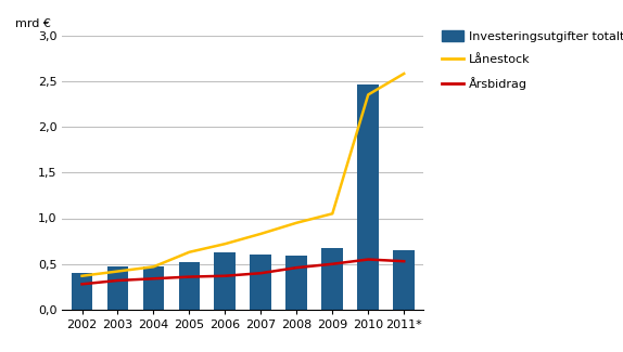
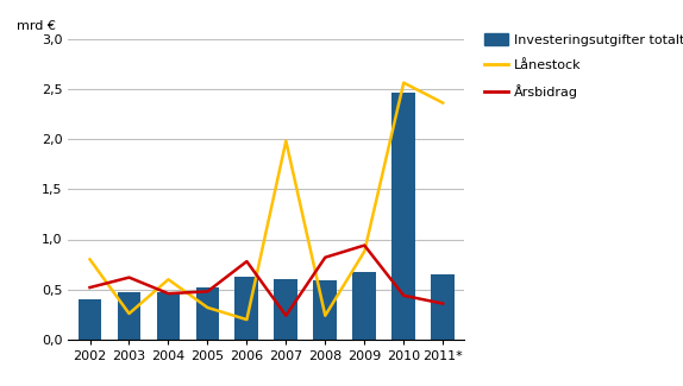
Lånestock/2002: 0,37 -> 0,80
Årsbidrag/2002: 0,28 -> 0,52
Lånestock/2003: 0,42 -> 0,26
Årsbidrag/2003: 0,32 -> 0,62
Lånestock/2004: 0,47 -> 0,60
Årsbidrag/2004: 0,34 -> 0,46
Lånestock/2005: 0,63 -> 0,32
Årsbidrag/2005: 0,36 -> 0,48
Lånestock/2006: 0,72 -> 0,20
Årsbidrag/2006: 0,37 -> 0,78
Lånestock/2007: 0,83 -> 1,98
Årsbidrag/2007: 0,40 -> 0,24
Lånestock/2008: 0,95 -> 0,24
Årsbidrag/2008: 0,46 -> 0,82
Lånestock/2009: 1,05 -> 0,88
Årsbidrag/2009: 0,50 -> 0,94
Lånestock/2010: 2,35 -> 2,56
Årsbidrag/2010: 0,55 -> 0,44
Lånestock/2011*: 2,58 -> 2,36
Årsbidrag/2011*: 0,53 -> 0,36
